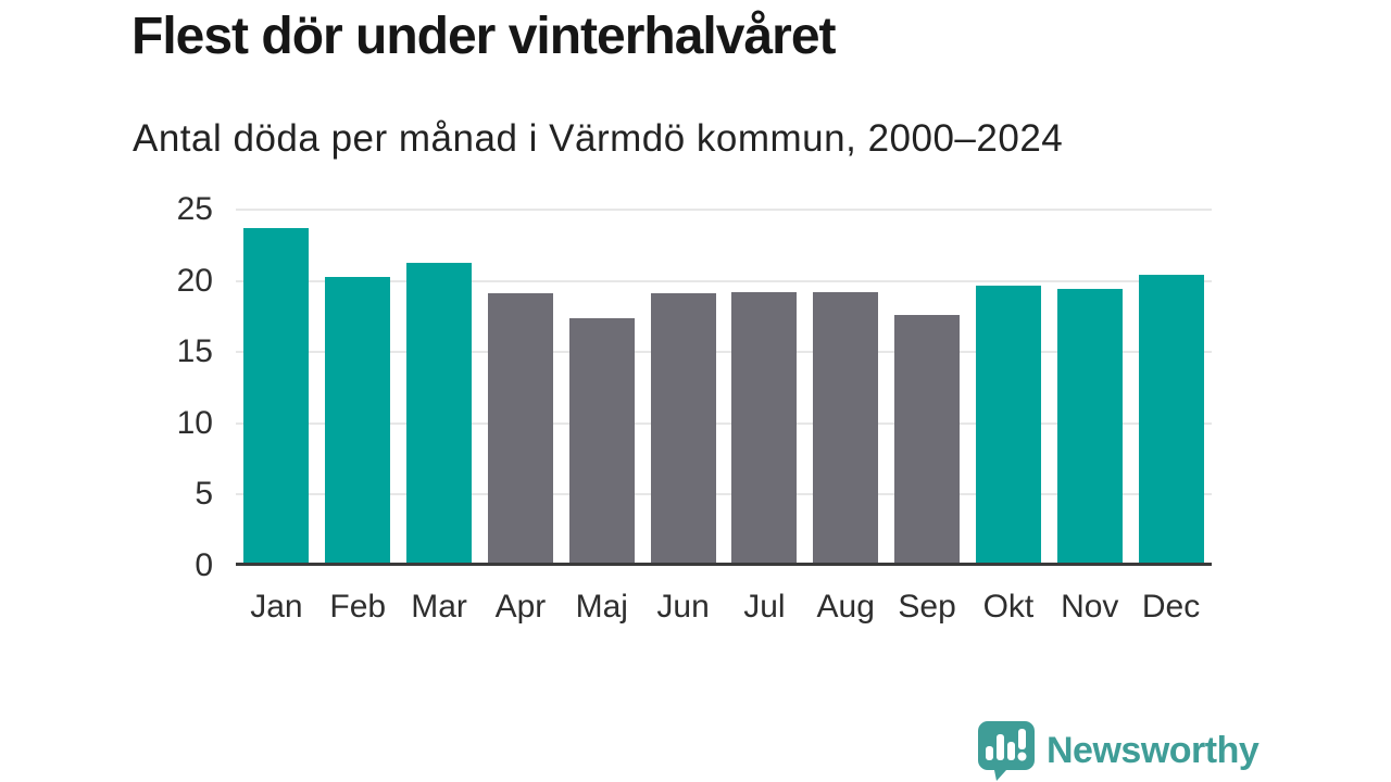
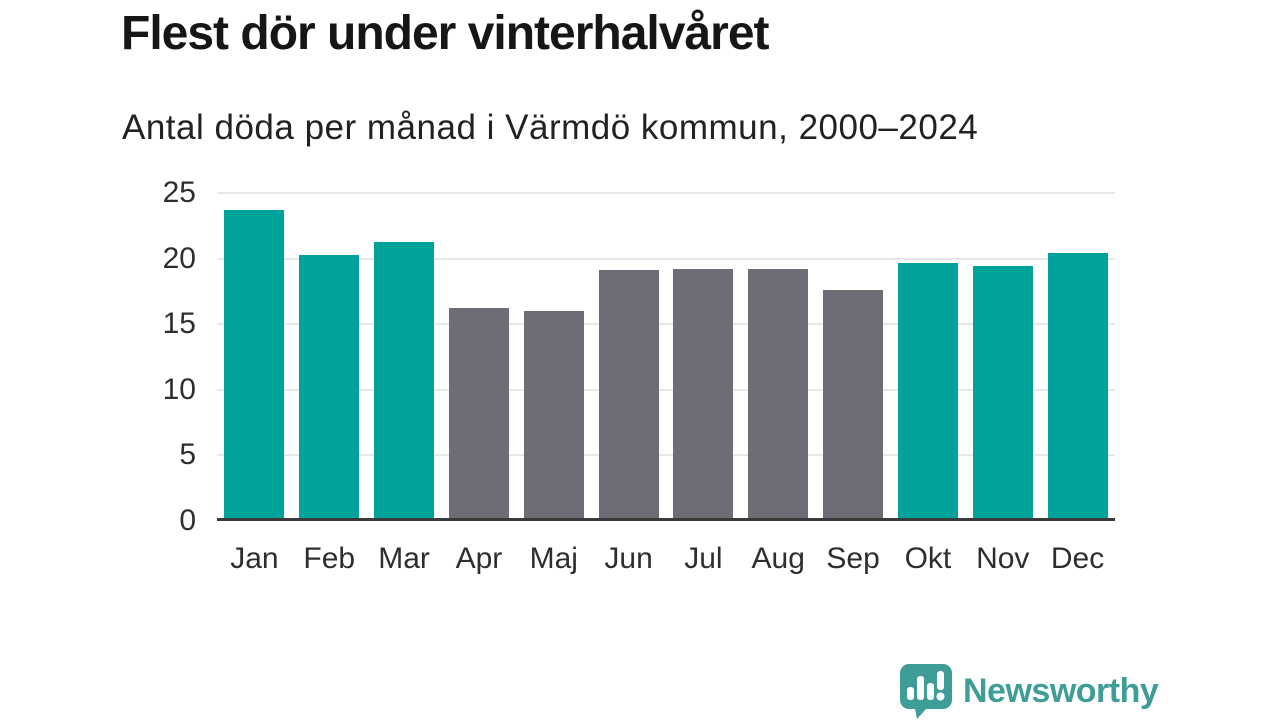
Apr: 19.1 -> 16.2
Maj: 17.4 -> 16.0
